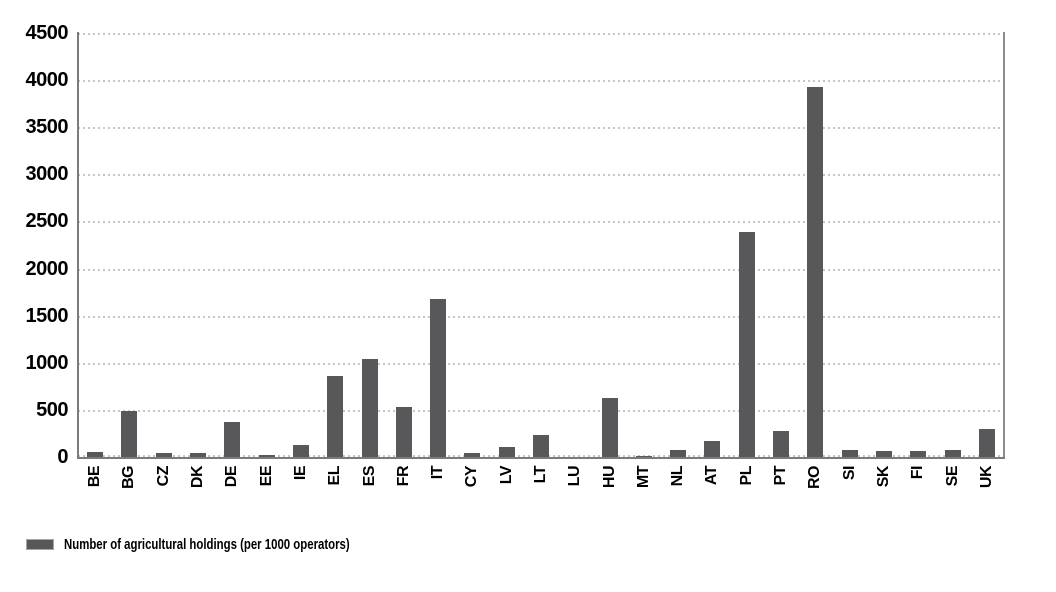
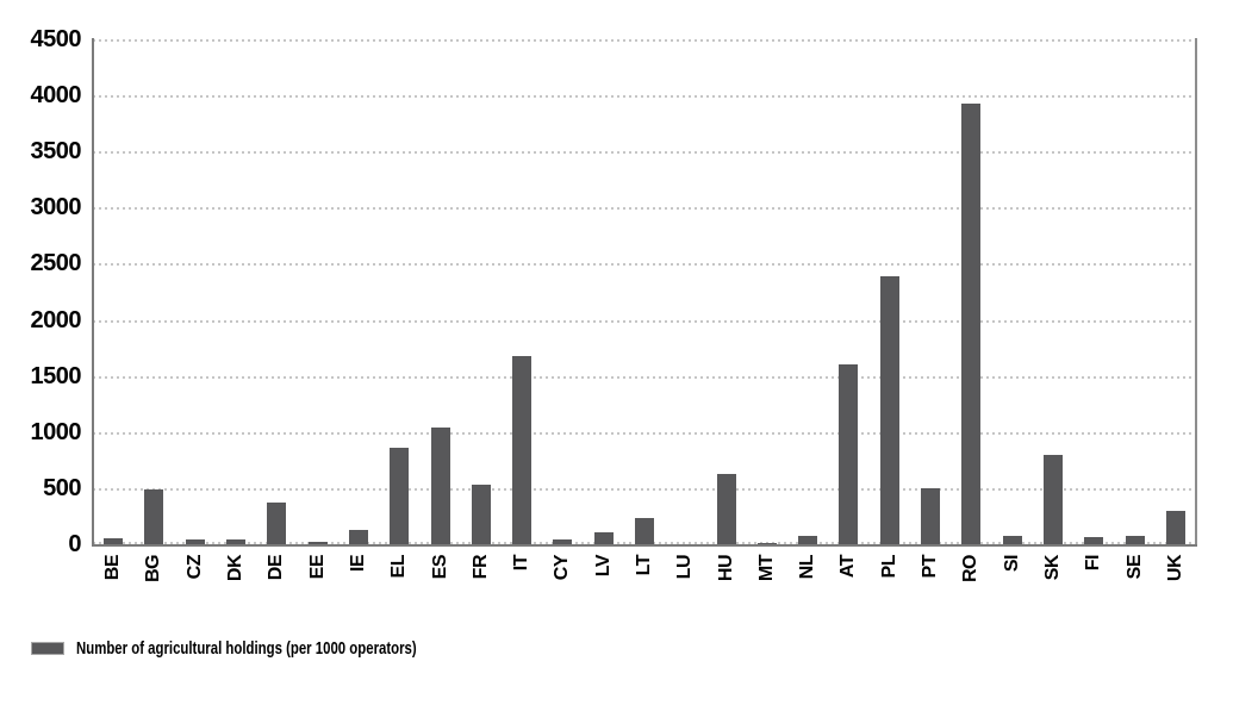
AT: 200 -> 1600
PT: 300 -> 500
SK: 100 -> 800
